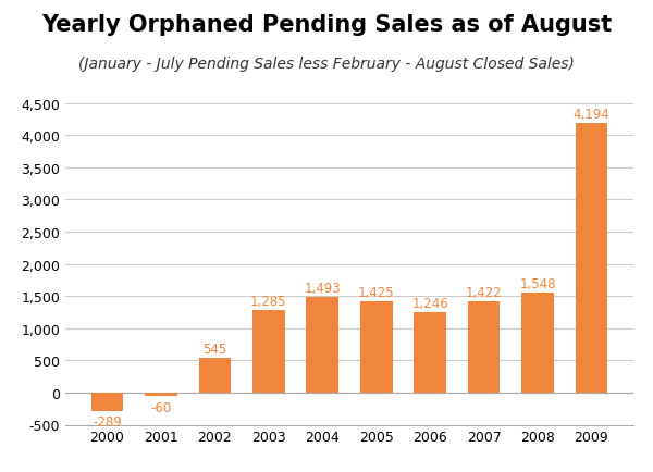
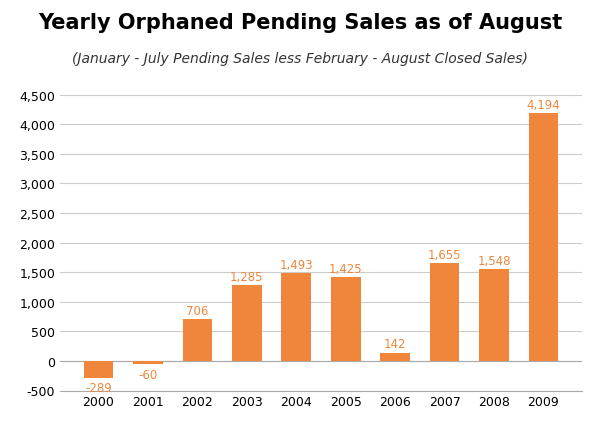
2002: 545 -> 706
2006: 1,246 -> 142
2007: 1,422 -> 1,655
